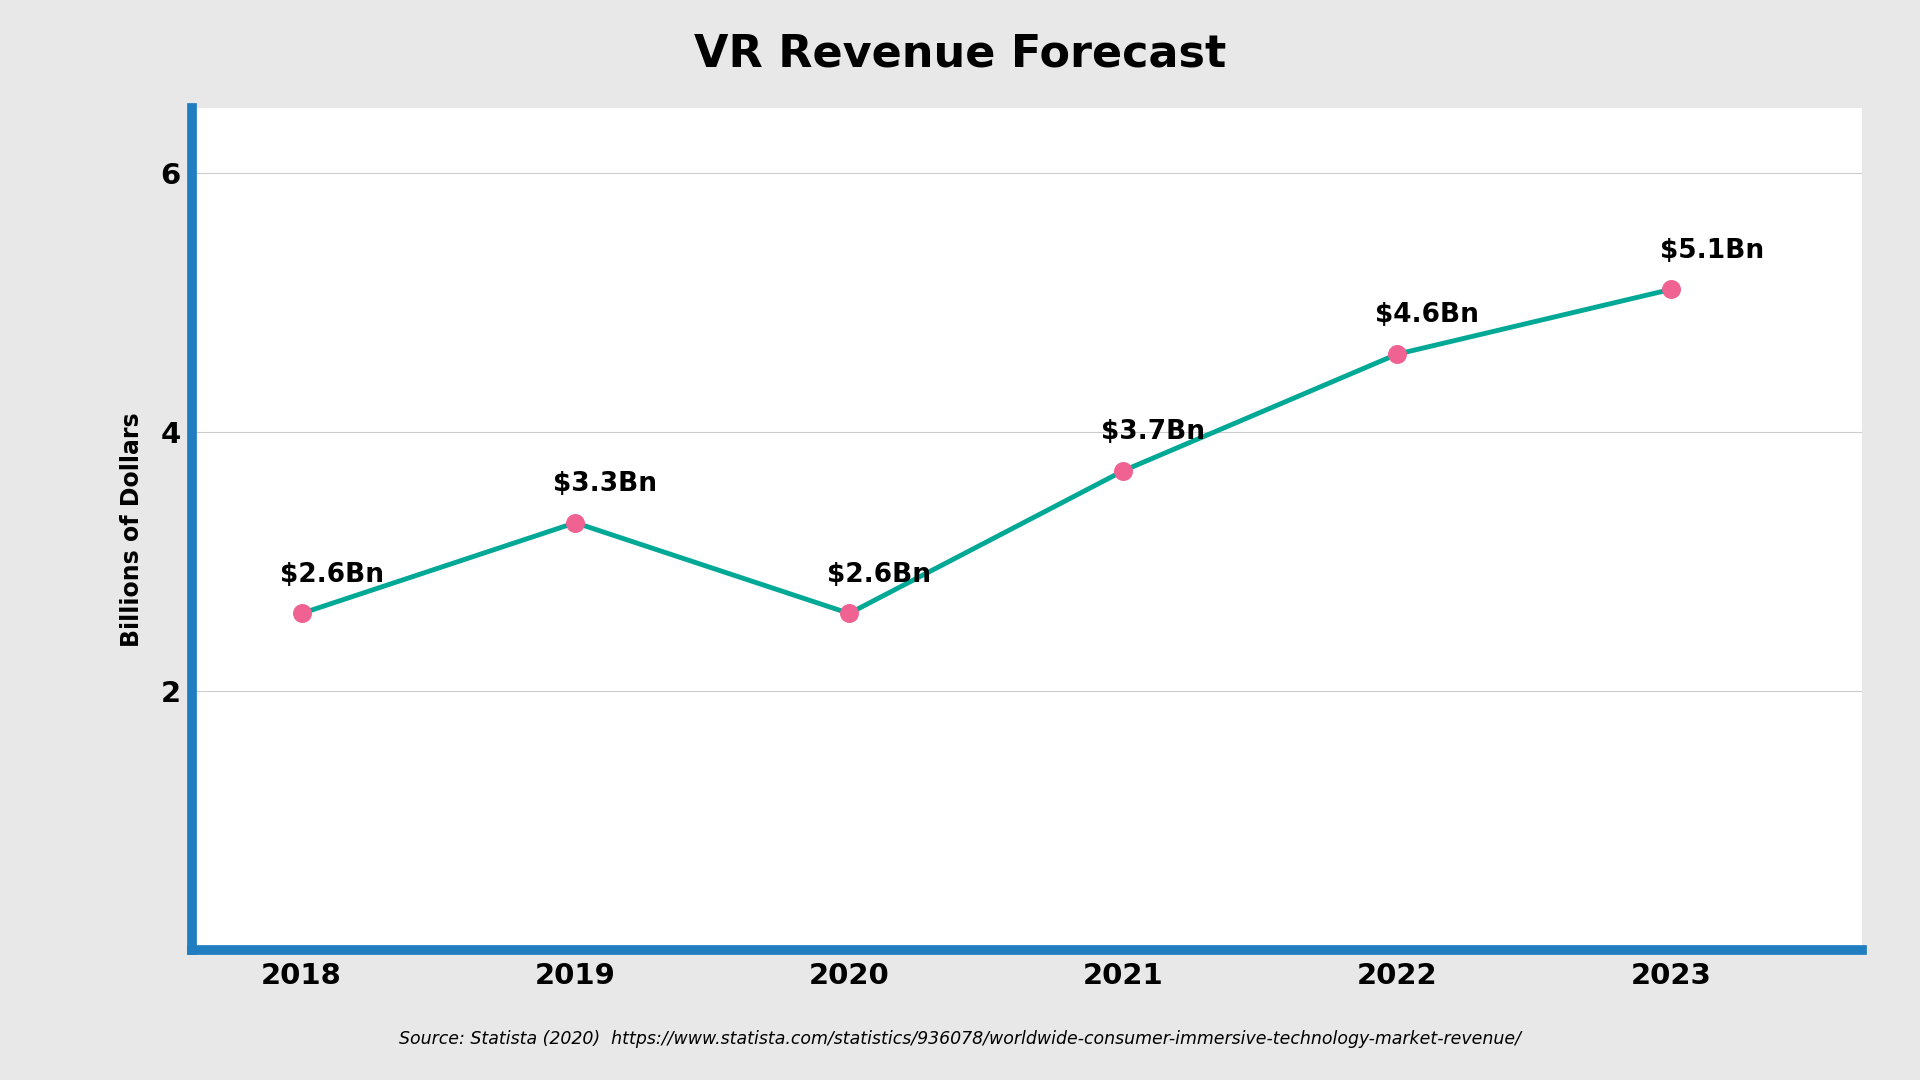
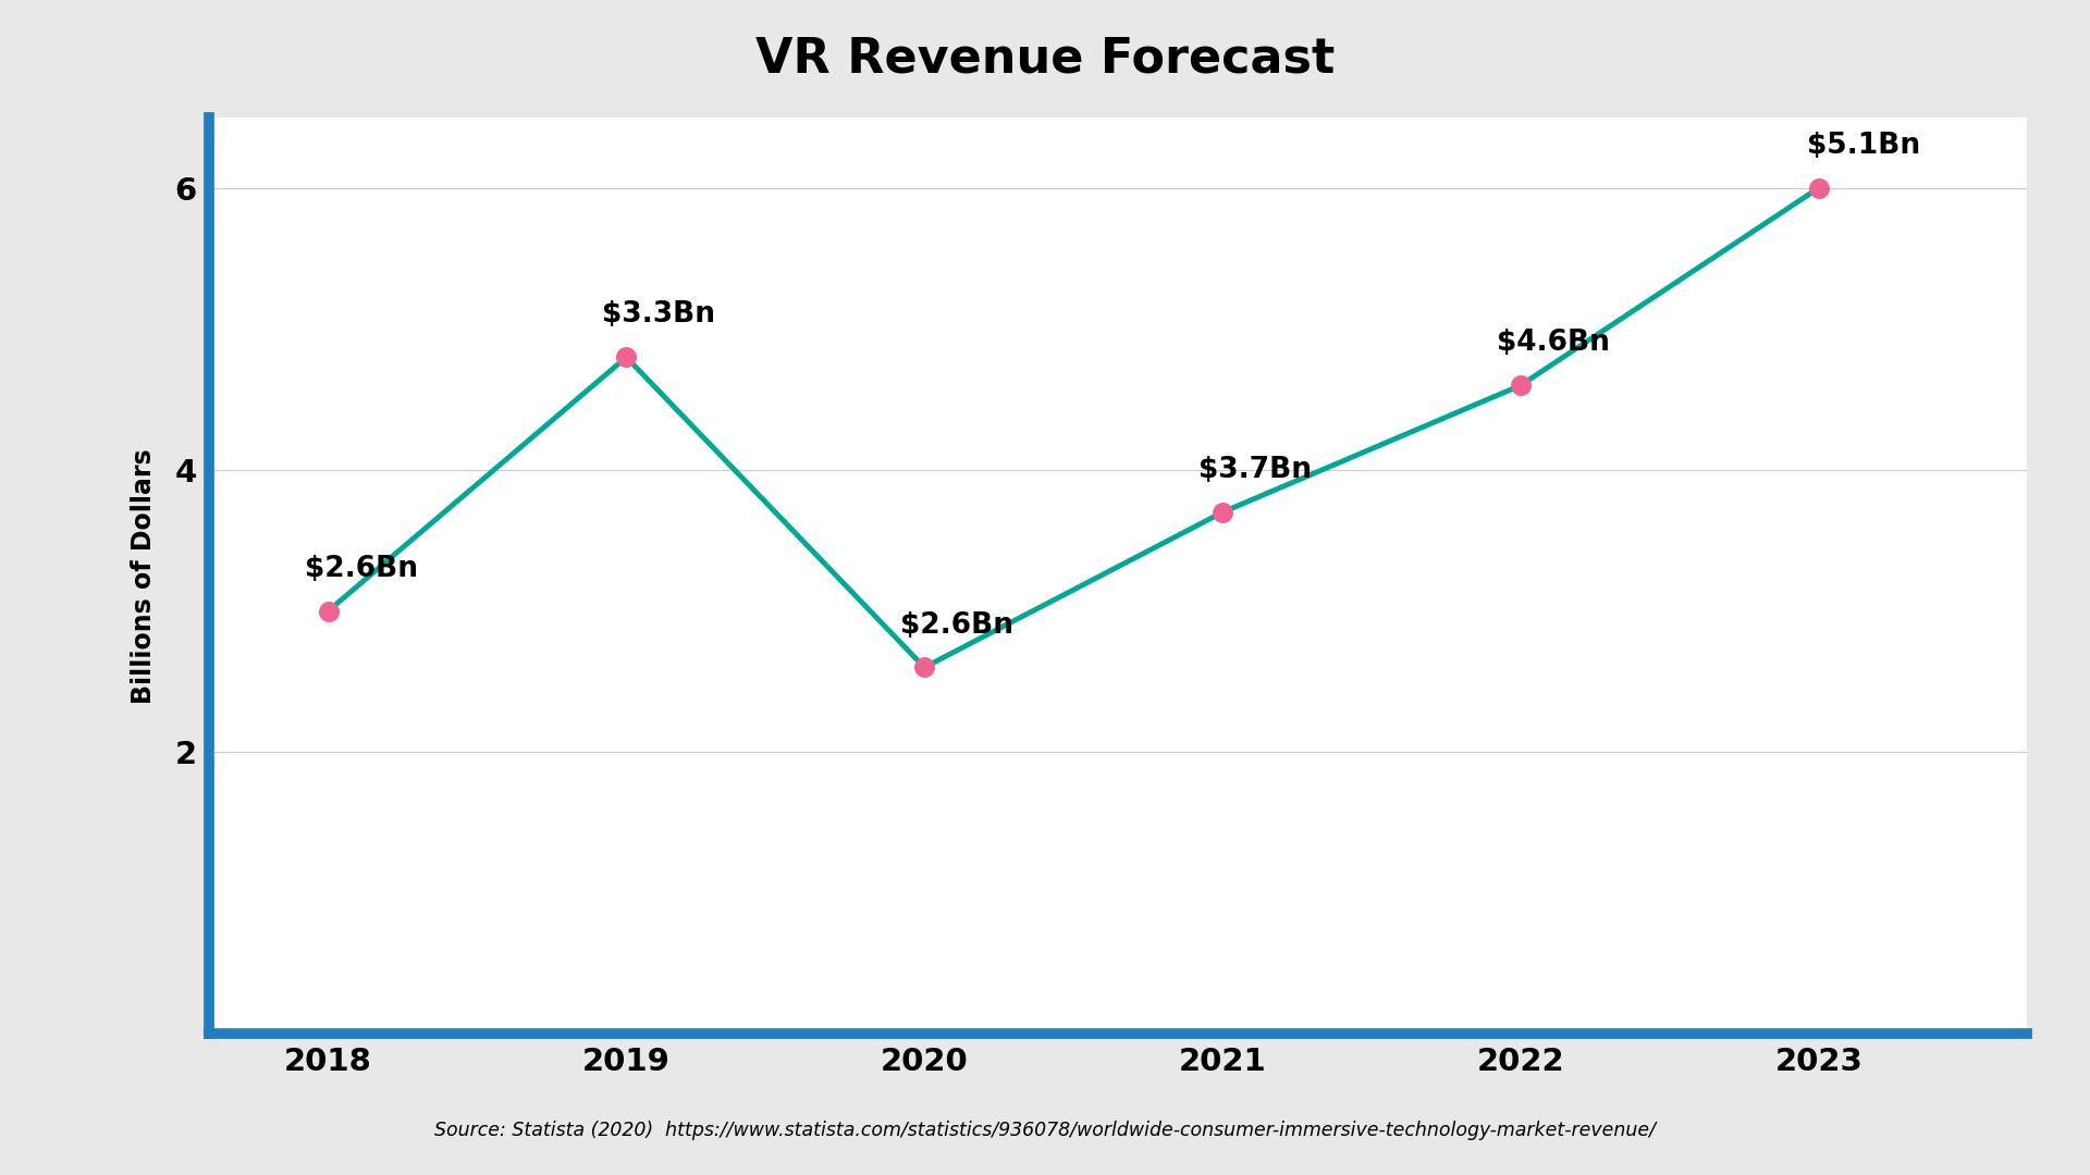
2018: 2.6 -> 3.0
2019: 3.3 -> 4.8
2023: 5.1 -> 6.0
